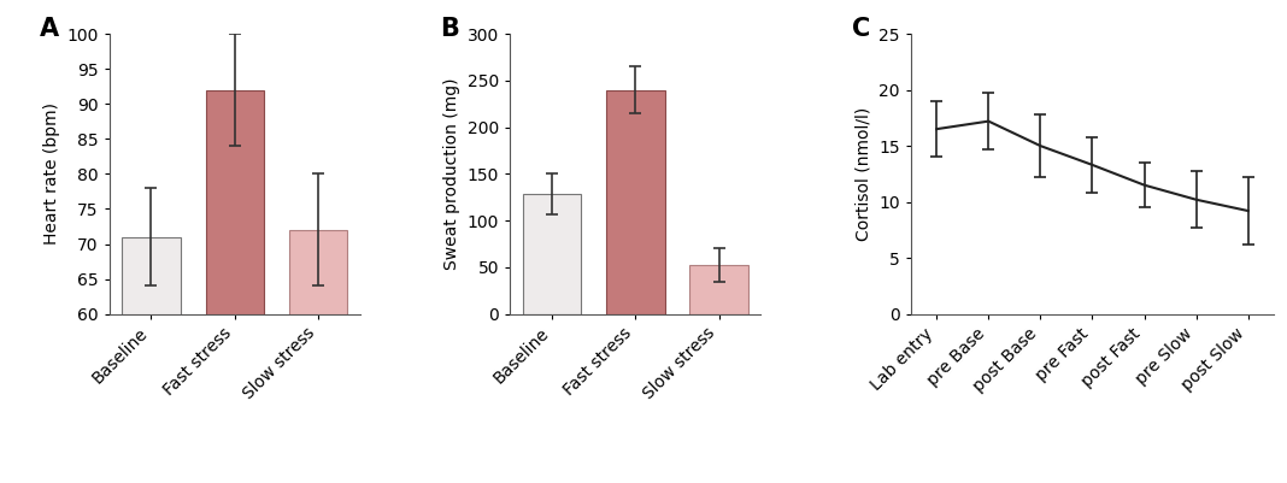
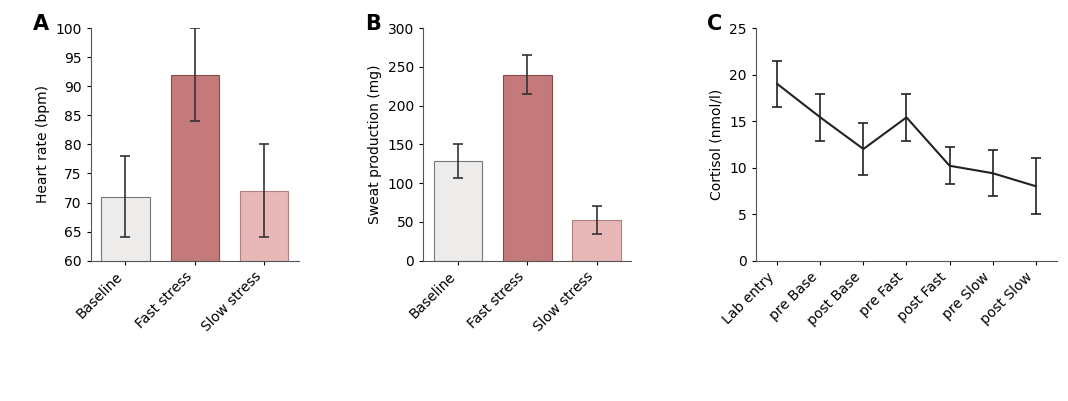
Lab entry: 16.5 -> 19.0
pre Base: 17.2 -> 15.4
post Base: 15.0 -> 12.0
pre Fast: 13.3 -> 15.4
post Fast: 11.5 -> 10.2
pre Slow: 10.2 -> 9.4
post Slow: 9.2 -> 8.0
